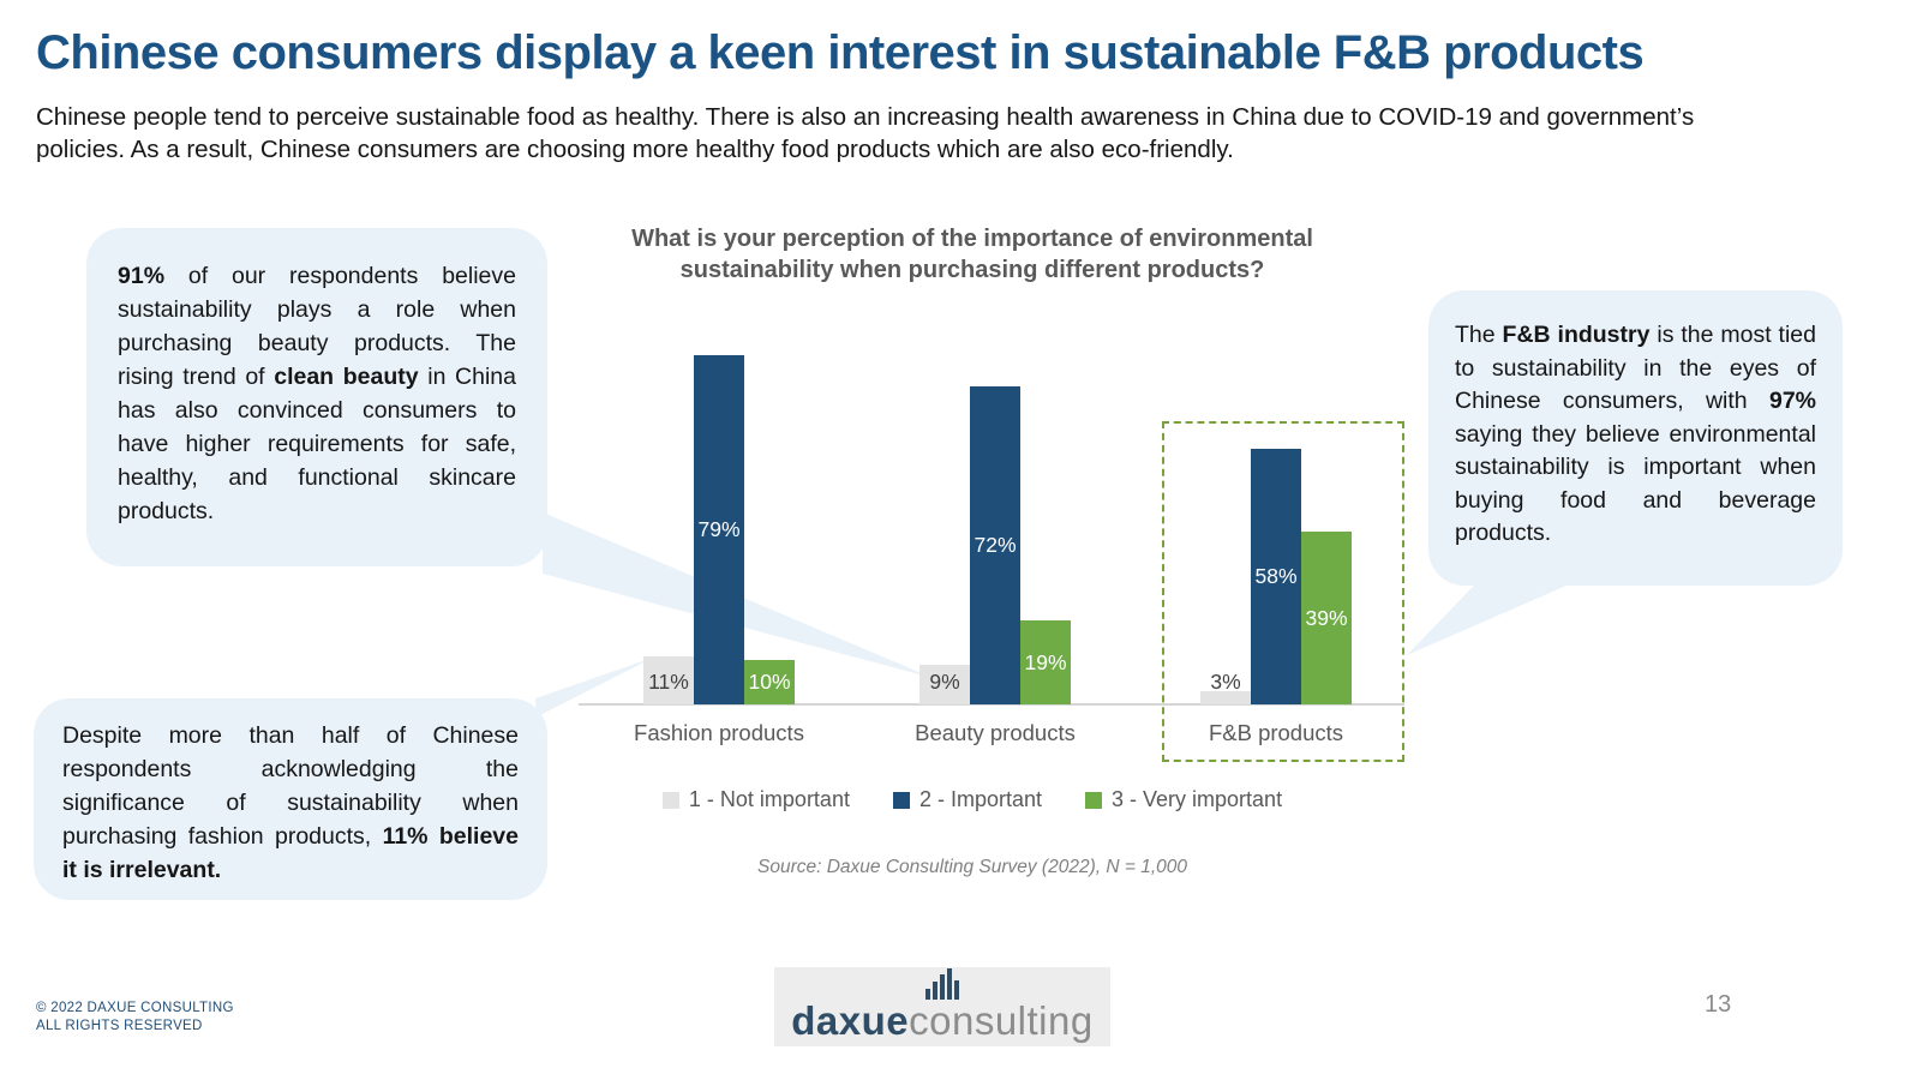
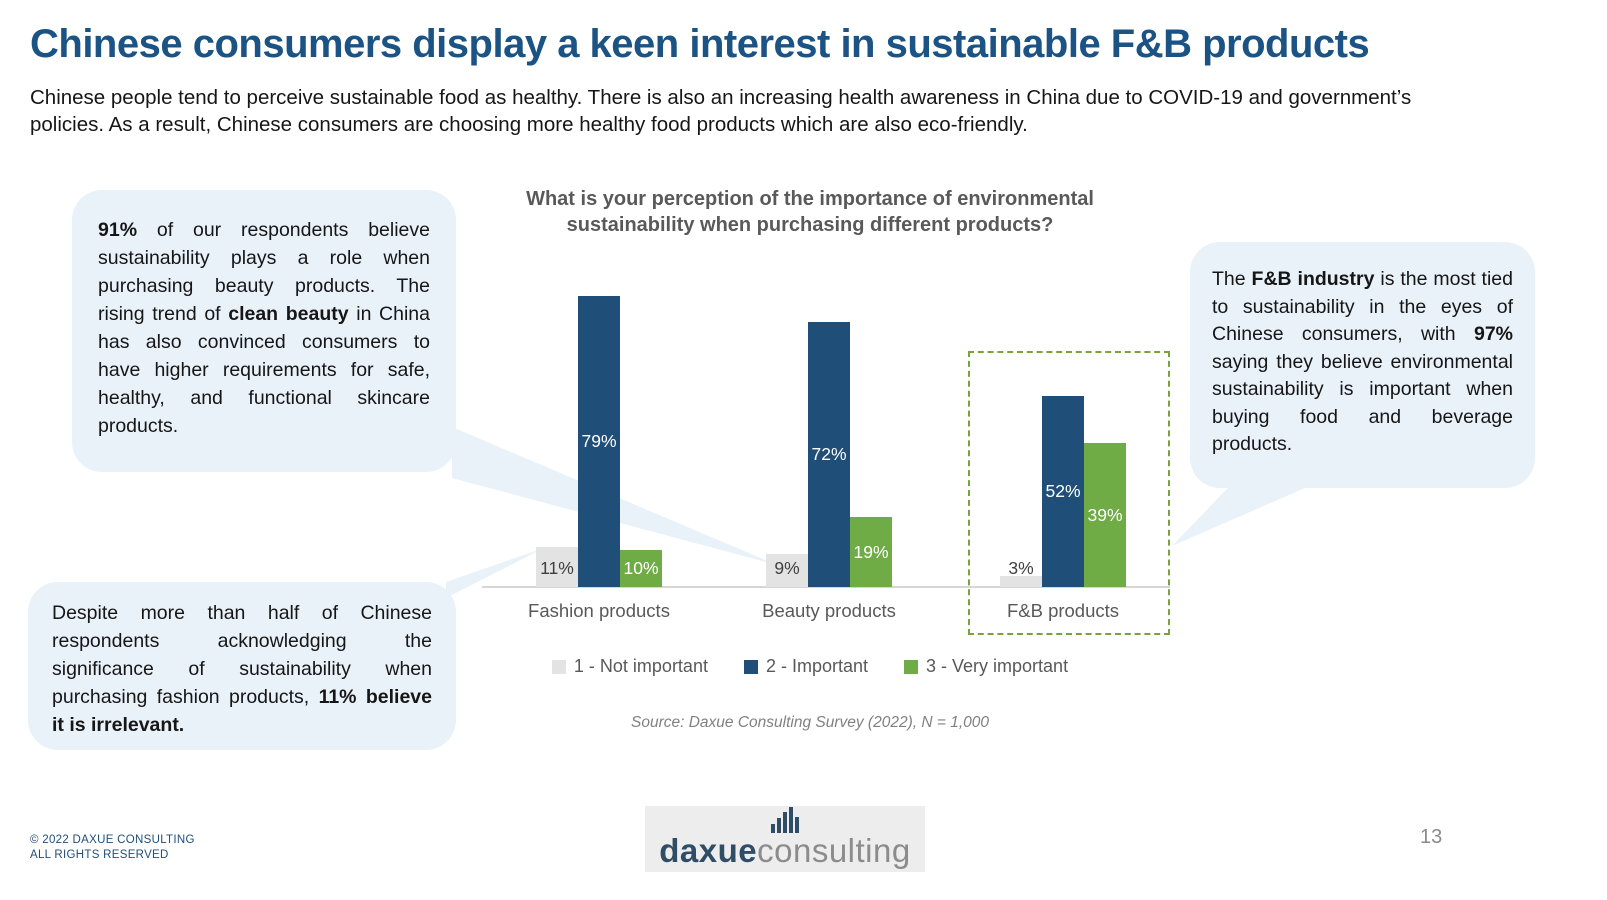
2 - Important/F&B products: 58% -> 52%
